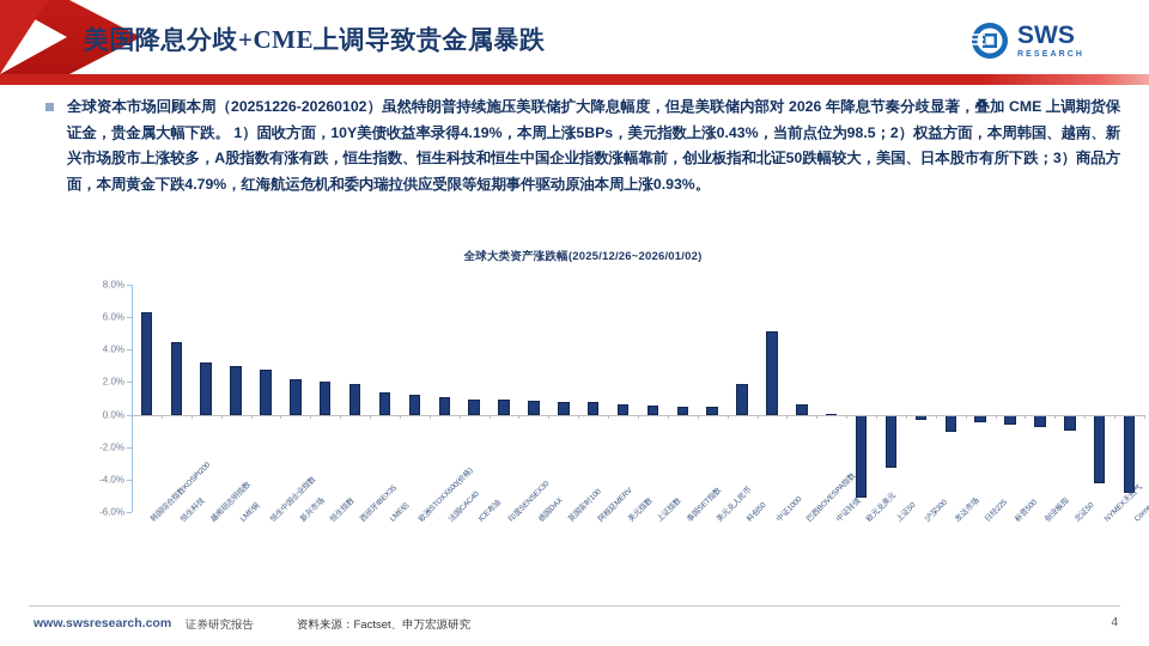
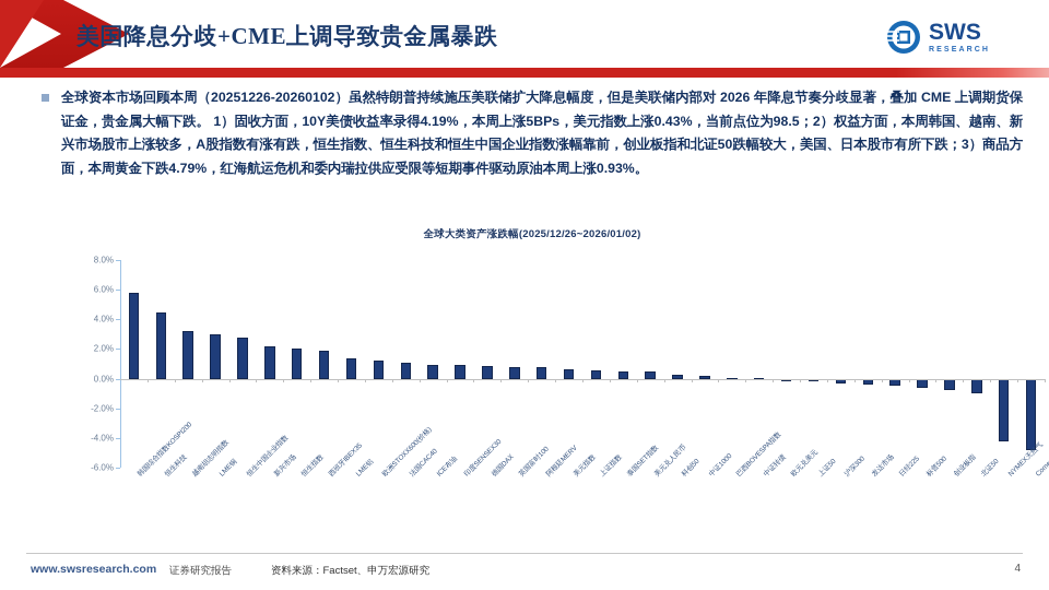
韩国综合指数KOSPI200: 6.3% -> 5.8%
科创50: 1.9% -> 0.3%
中证1000: 5.1% -> 0.2%
巴西BOVESPA指数: 0.6% -> 0.1%
欧元兑美元: -5.1% -> -0.1%
上证50: -3.3% -> -0.2%
发达市场: -1.1% -> -0.4%
